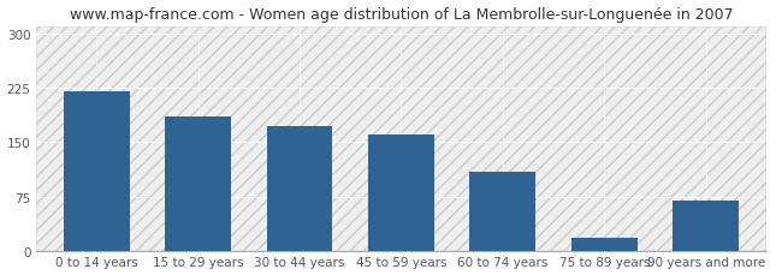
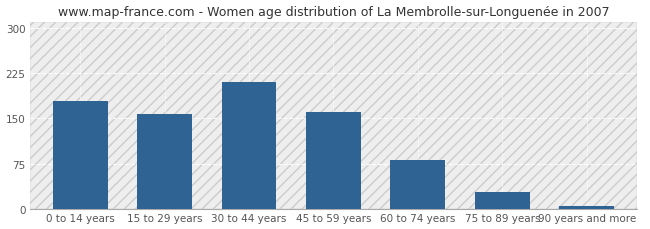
0 to 14 years: 220 -> 178
15 to 29 years: 186 -> 158
30 to 44 years: 172 -> 210
60 to 74 years: 110 -> 82
75 to 89 years: 18 -> 28
90 years and more: 70 -> 5
